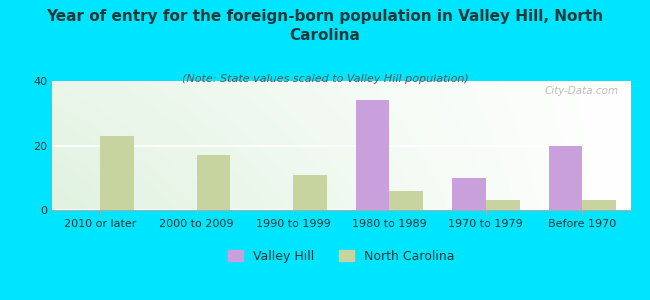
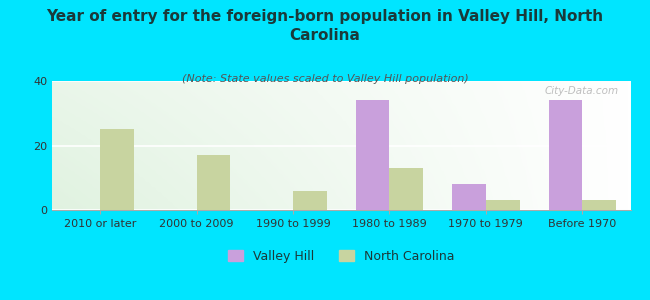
North Carolina/2010 or later: 23 -> 25
North Carolina/1990 to 1999: 11 -> 6
North Carolina/1980 to 1989: 6 -> 13
Valley Hill/1970 to 1979: 10 -> 8
Valley Hill/Before 1970: 20 -> 34
